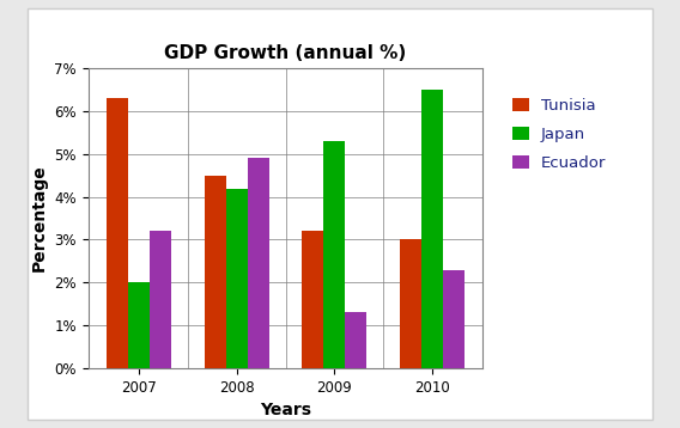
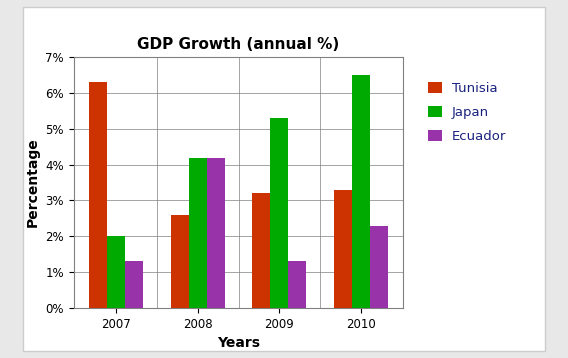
Ecuador/2007: 3.2% -> 1.3%
Tunisia/2008: 4.5% -> 2.6%
Ecuador/2008: 4.9% -> 4.2%
Tunisia/2010: 3.0% -> 3.3%
